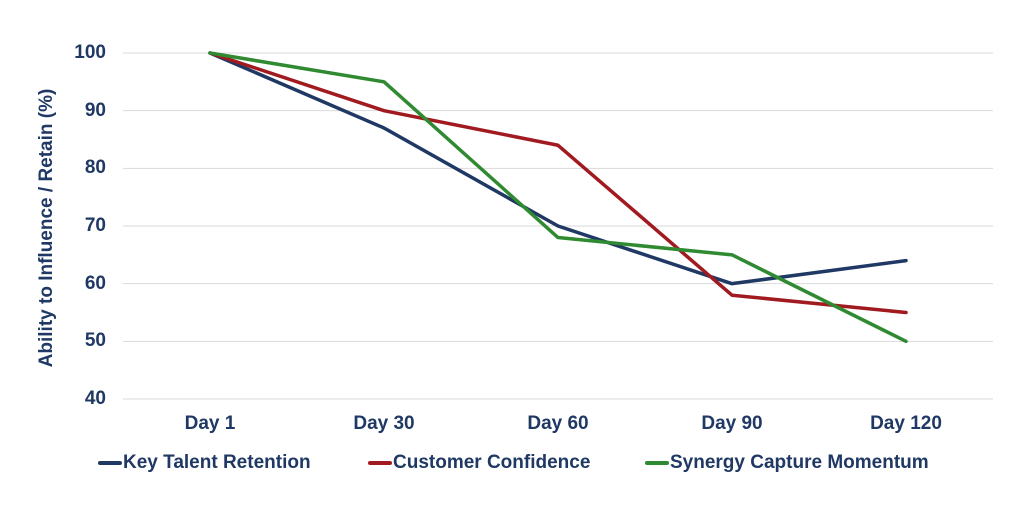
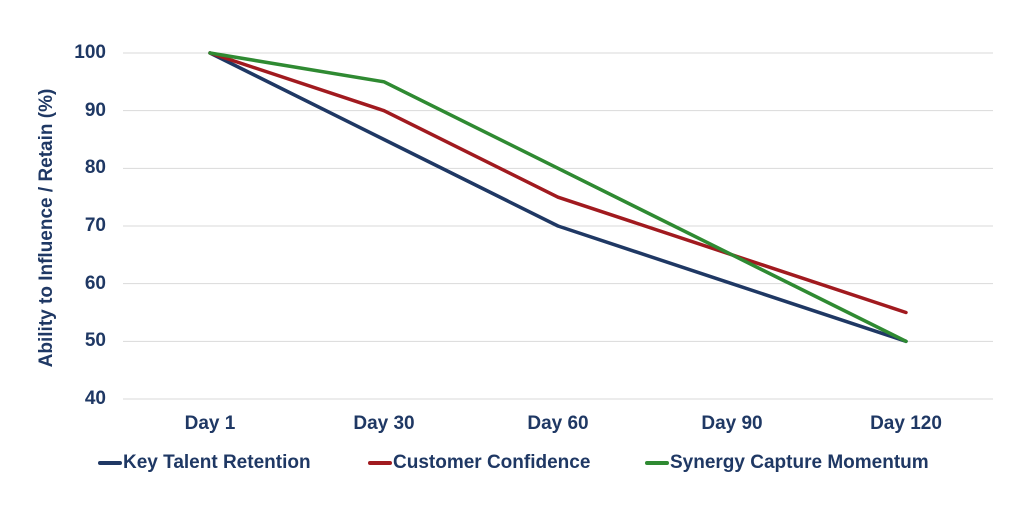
Key Talent Retention/Day 30: 87 -> 85
Customer Confidence/Day 60: 84 -> 75
Synergy Capture Momentum/Day 60: 68 -> 80
Customer Confidence/Day 90: 58 -> 65
Key Talent Retention/Day 120: 64 -> 50
